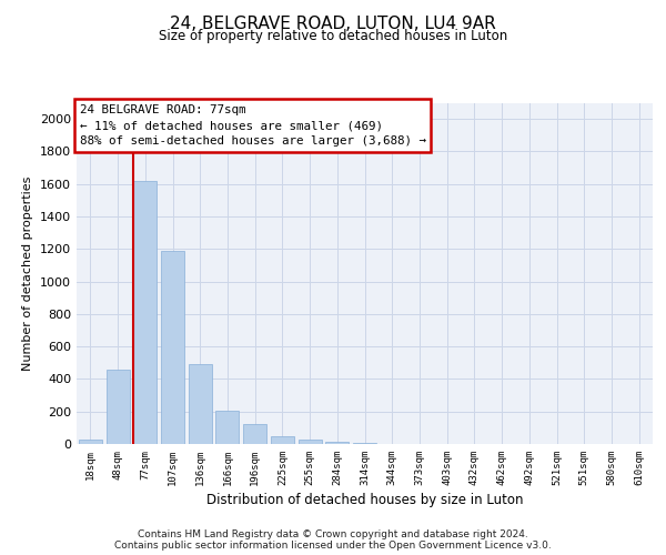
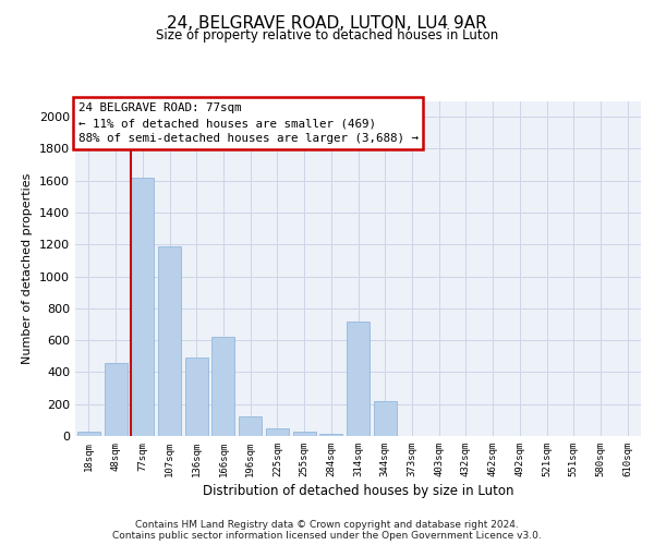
166sqm: 200 -> 620
314sqm: 10 -> 720
344sqm: 0 -> 220
